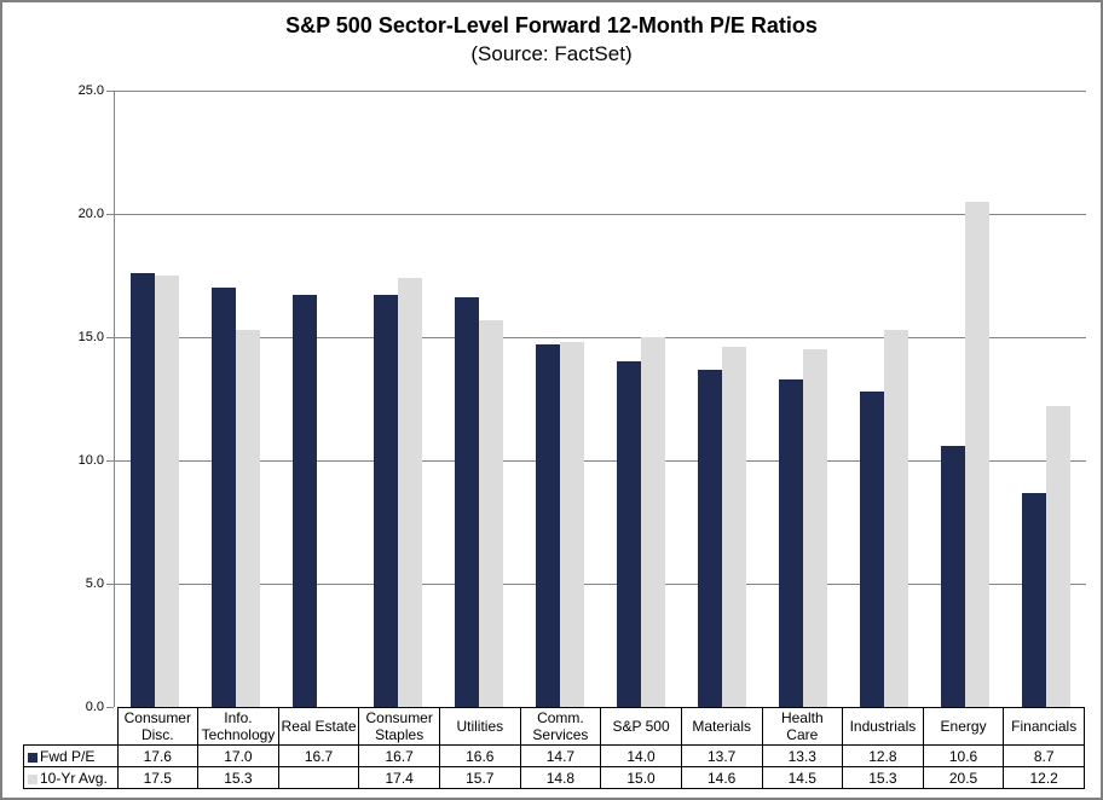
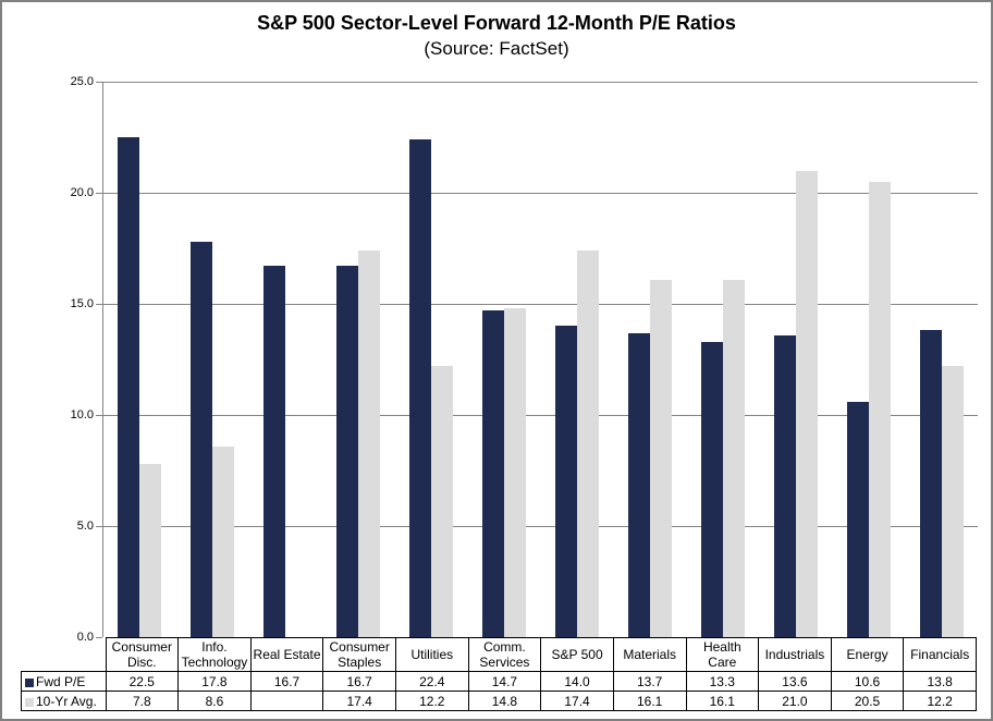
Fwd P/E/Consumer Disc.: 17.6 -> 22.5
10-Yr Avg./Consumer Disc.: 17.5 -> 7.8
Fwd P/E/Info. Technology: 17.0 -> 17.8
10-Yr Avg./Info. Technology: 15.3 -> 8.6
Fwd P/E/Utilities: 16.6 -> 22.4
10-Yr Avg./Utilities: 15.7 -> 12.2
10-Yr Avg./S&P 500: 15.0 -> 17.4
10-Yr Avg./Materials: 14.6 -> 16.1
10-Yr Avg./Health Care: 14.5 -> 16.1
Fwd P/E/Industrials: 12.8 -> 13.6
10-Yr Avg./Industrials: 15.3 -> 21.0
Fwd P/E/Financials: 8.7 -> 13.8
